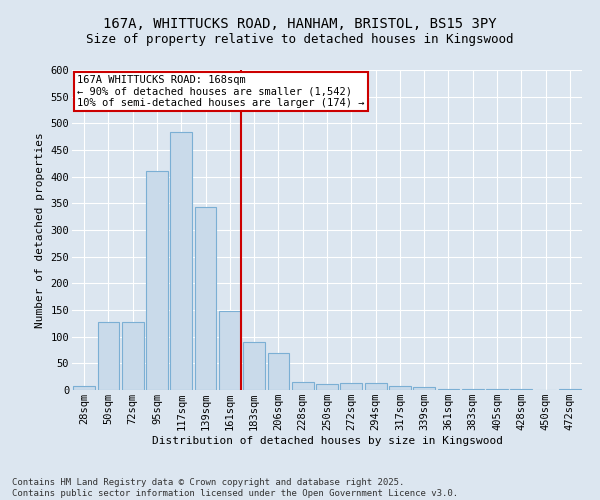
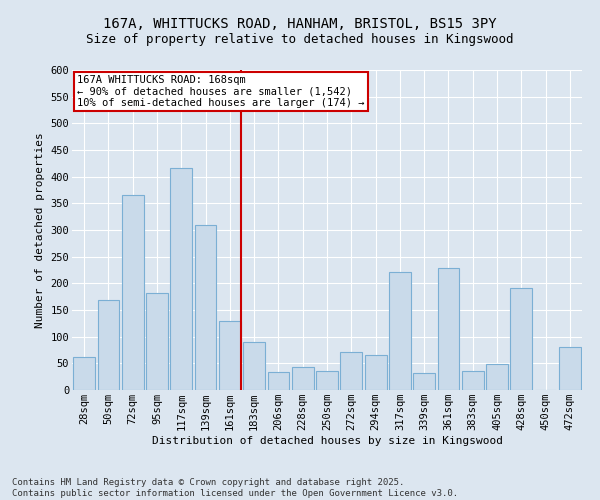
28sqm: 8 -> 62
50sqm: 128 -> 168
72sqm: 128 -> 366
95sqm: 410 -> 182
117sqm: 483 -> 416
139sqm: 343 -> 310
161sqm: 148 -> 130
206sqm: 70 -> 34
228sqm: 15 -> 44
250sqm: 12 -> 36
272sqm: 13 -> 72
294sqm: 13 -> 66
317sqm: 7 -> 222
339sqm: 5 -> 32
361sqm: 2 -> 228
383sqm: 2 -> 36
405sqm: 2 -> 48
428sqm: 1 -> 192
472sqm: 2 -> 80
